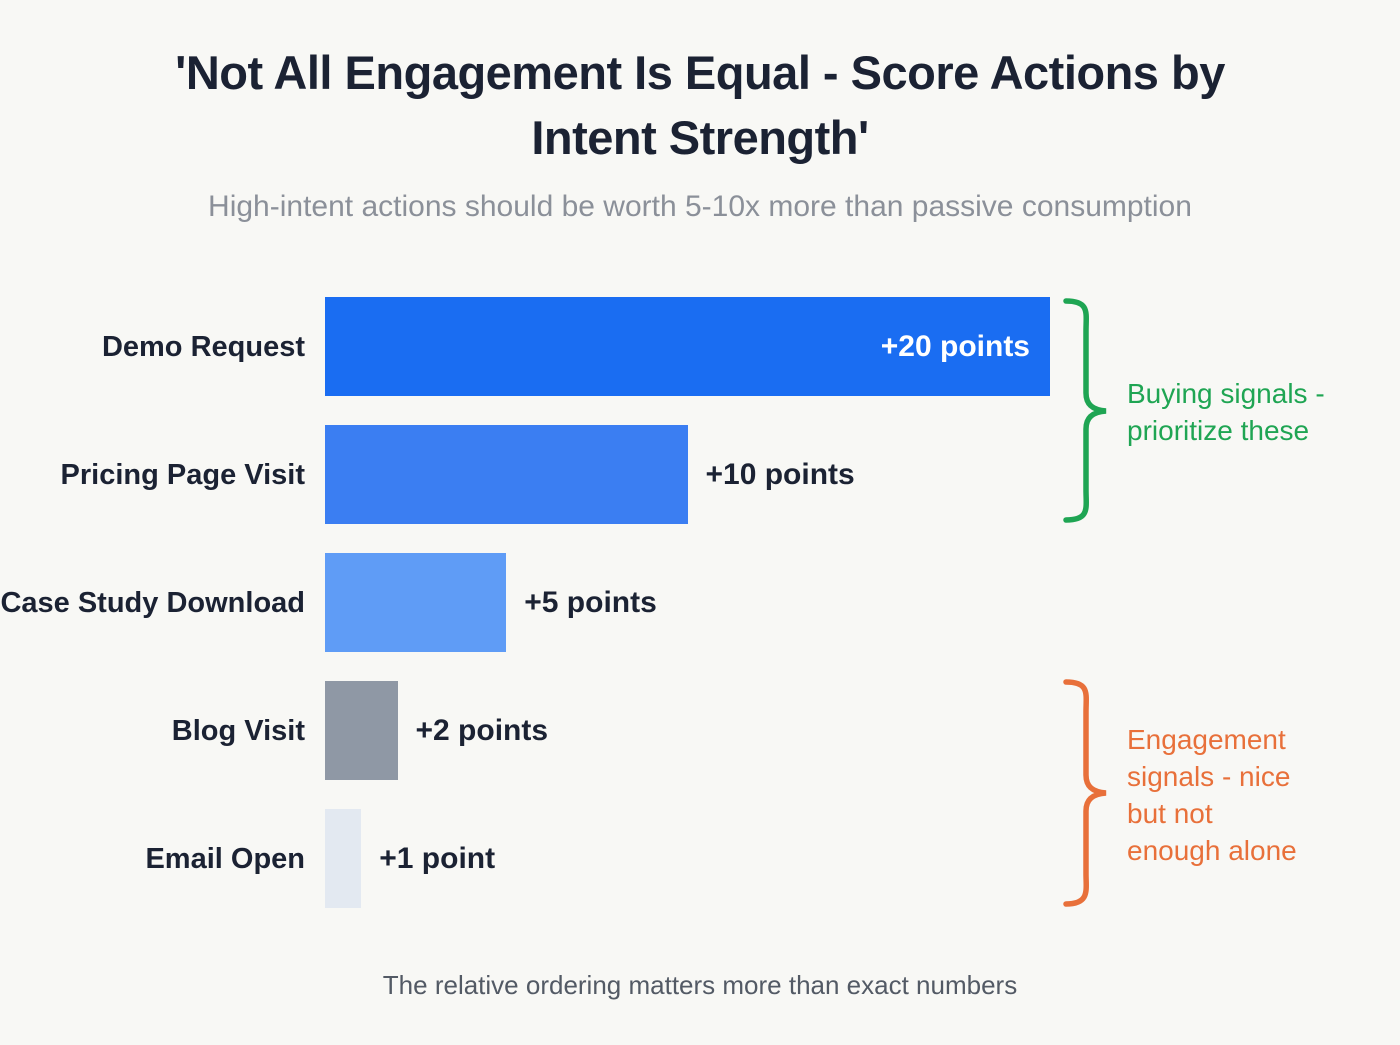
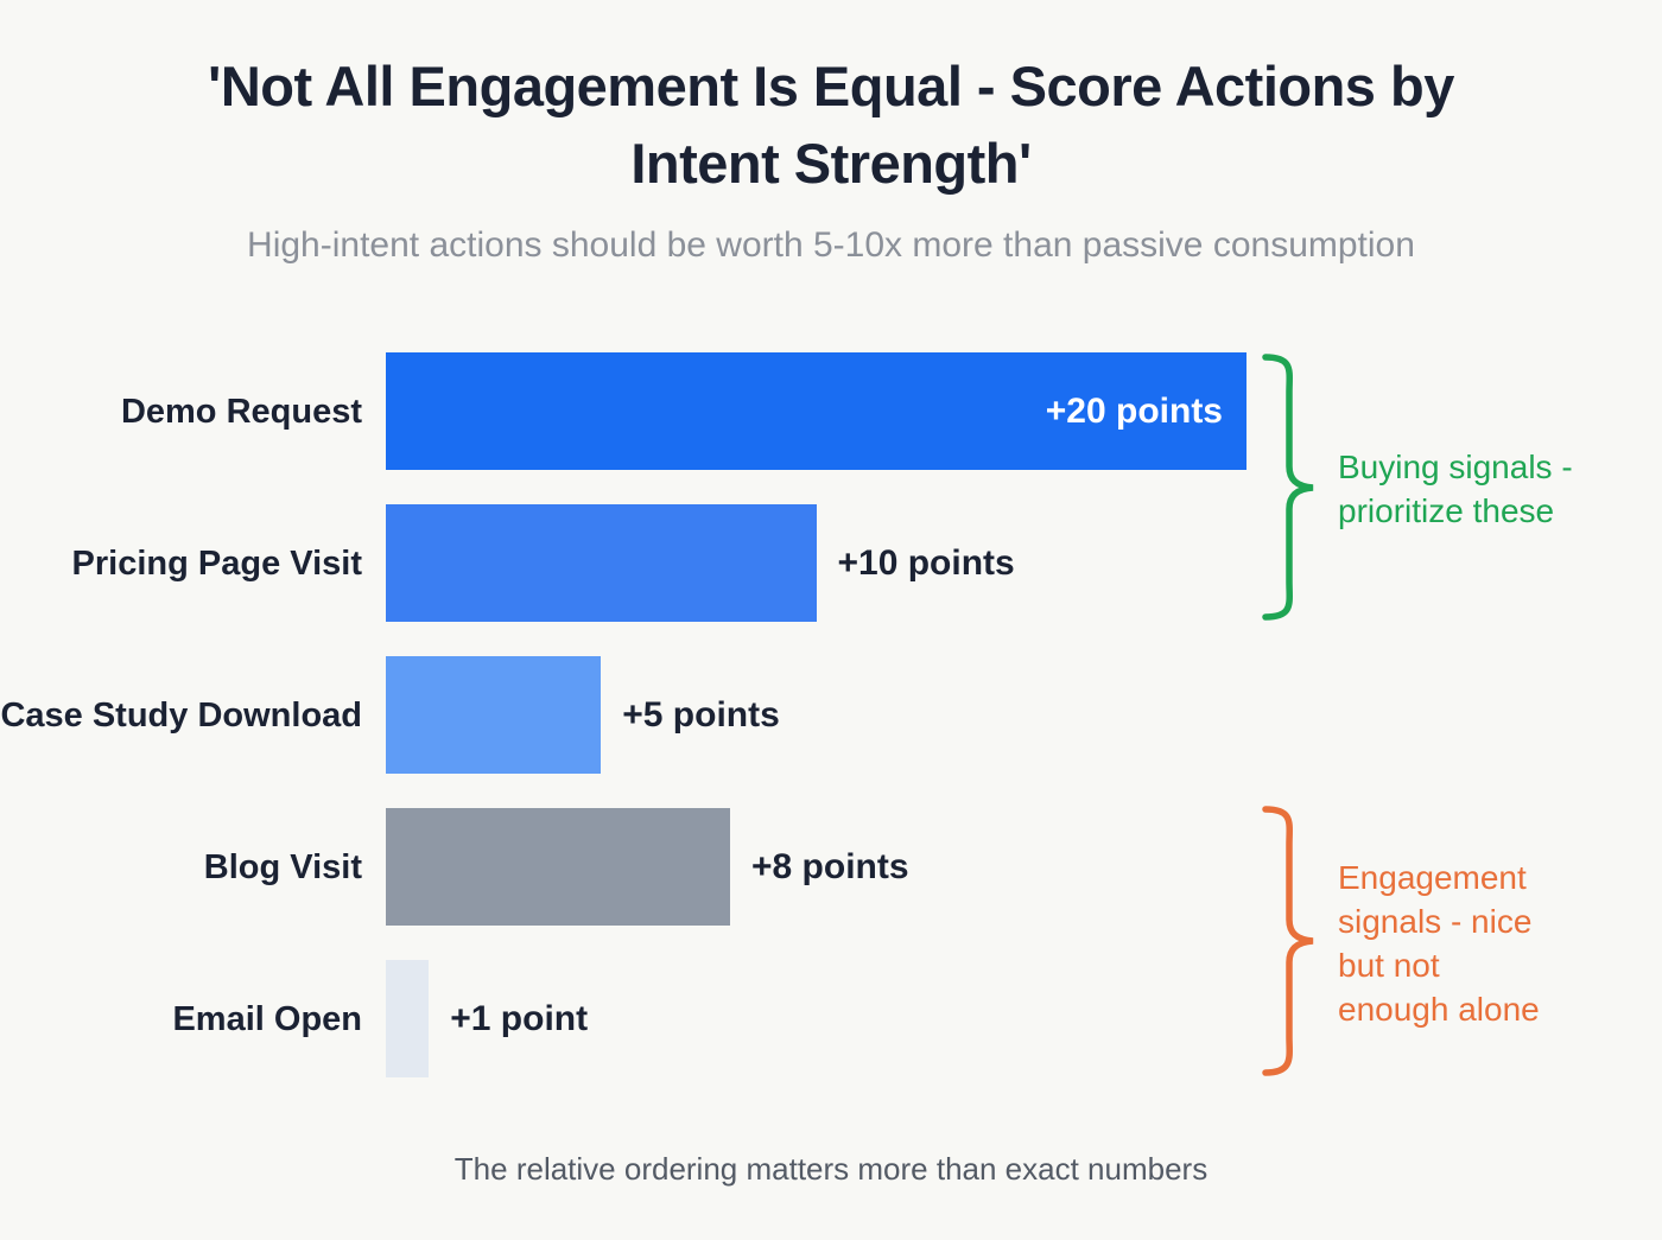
Blog Visit: +2 -> +8
